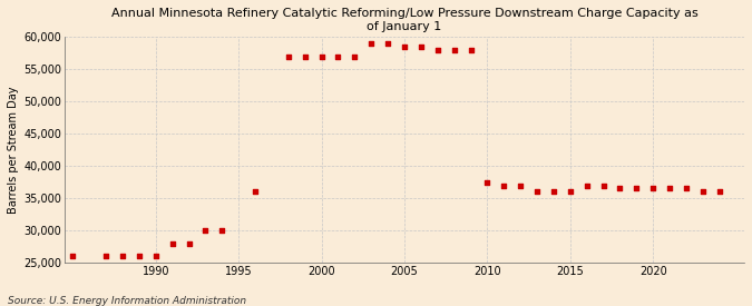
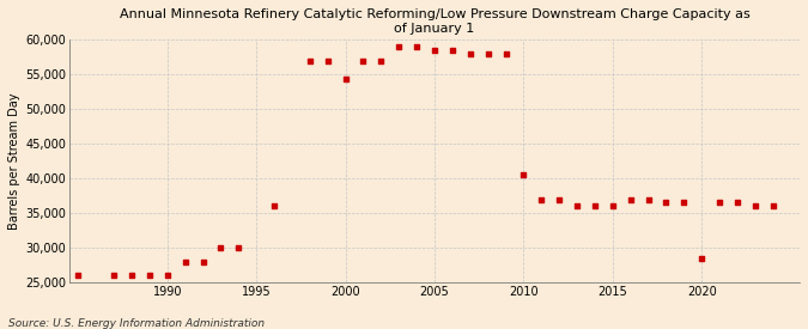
2000: 57,000 -> 54,400
2010: 37,500 -> 40,600
2020: 36,500 -> 28,400
